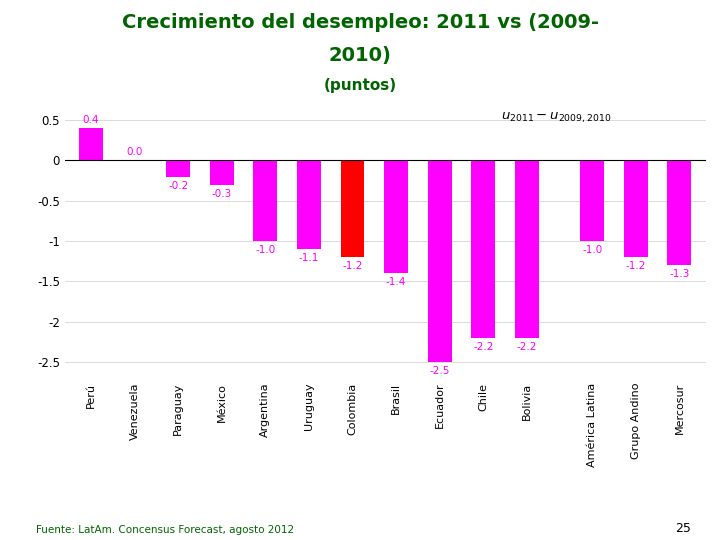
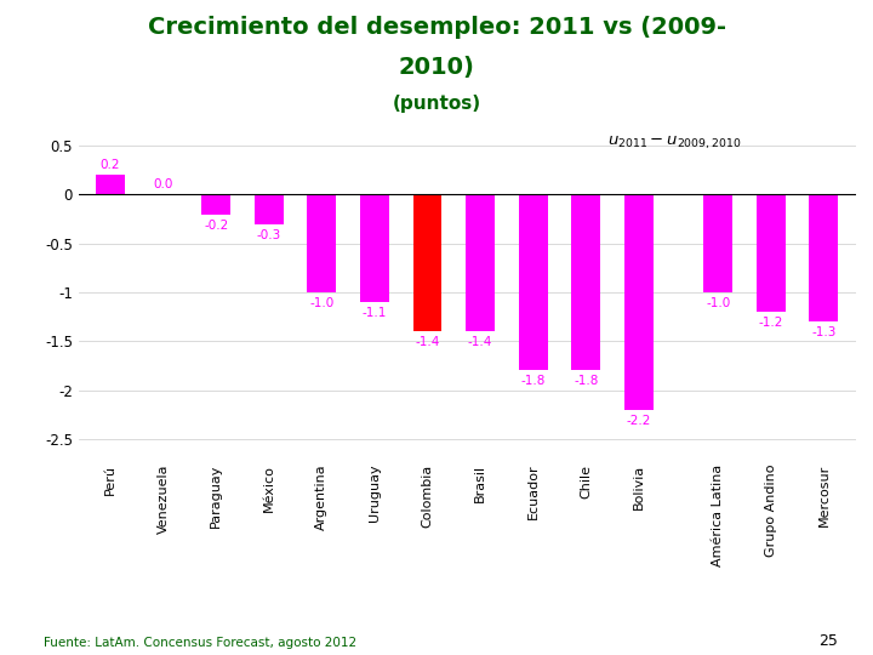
Perú: 0.4 -> 0.2
Colombia: -1.2 -> -1.4
Ecuador: -2.5 -> -1.8
Chile: -2.2 -> -1.8
